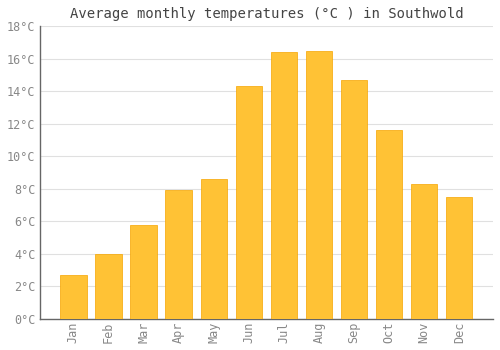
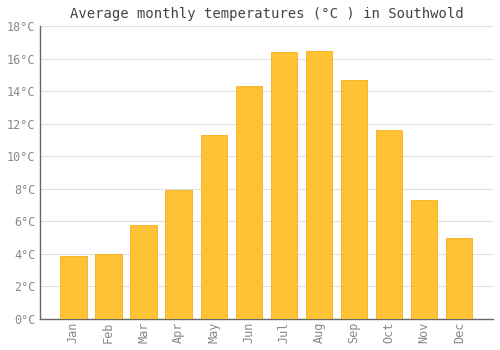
Jan: 2.7°C -> 3.9°C
May: 8.6°C -> 11.3°C
Nov: 8.3°C -> 7.3°C
Dec: 7.5°C -> 5.0°C
